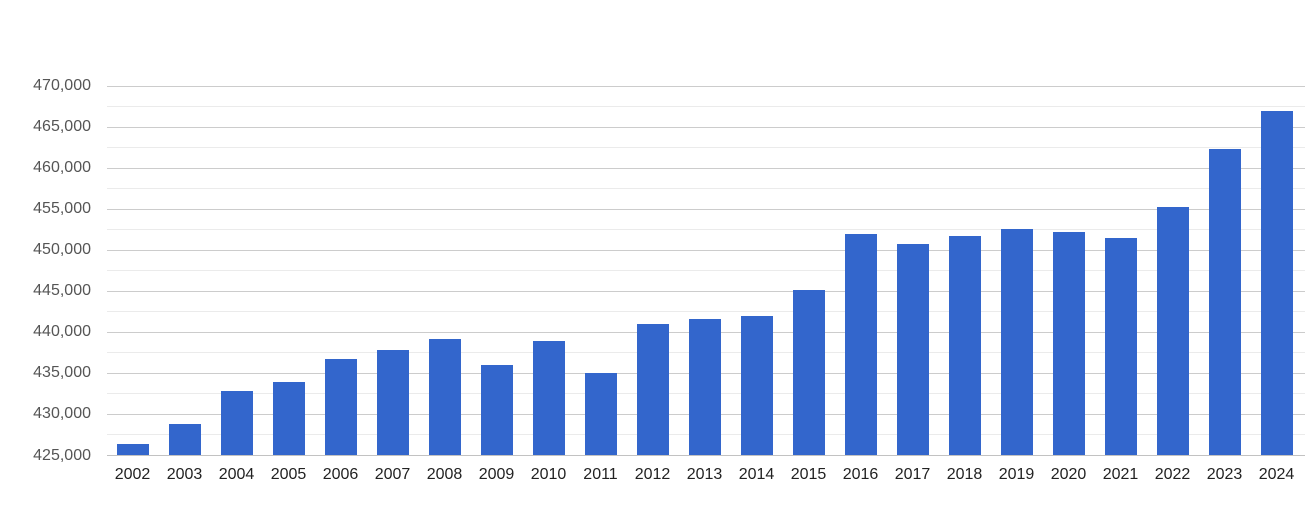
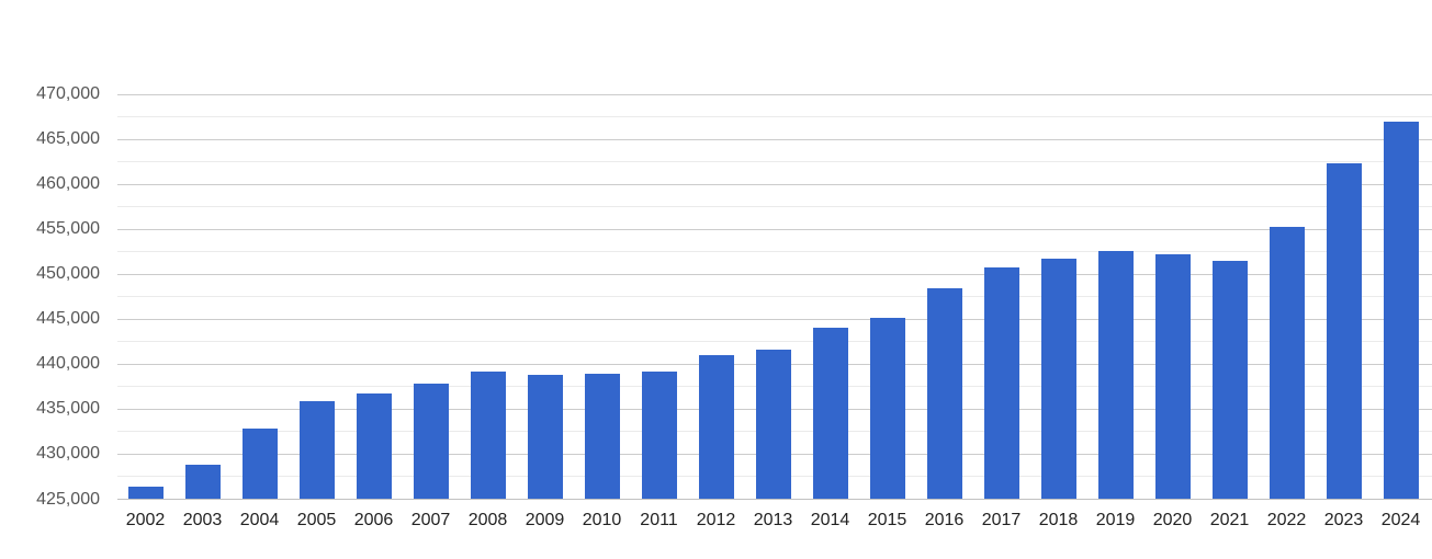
2005: 434000 -> 436000
2009: 436000 -> 439000
2011: 435000 -> 439000
2014: 442000 -> 444000
2016: 452000 -> 448000
